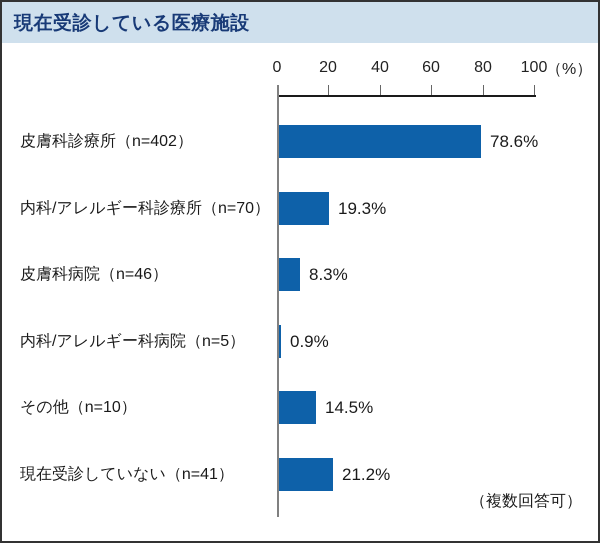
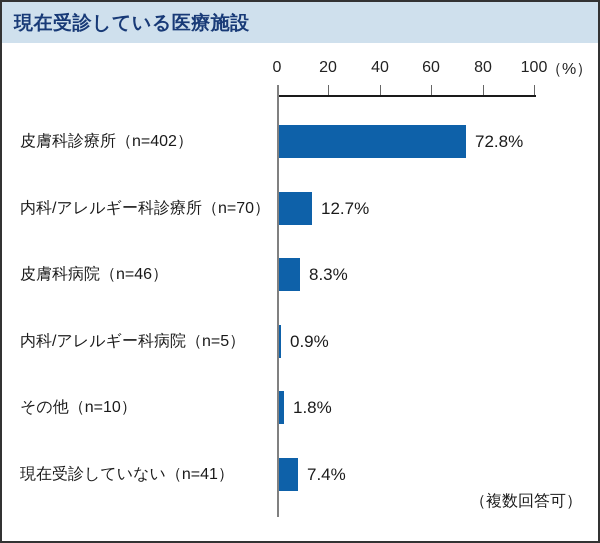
皮膚科診療所（n=402）: 78.6% -> 72.8%
内科/アレルギー科診療所（n=70）: 19.3% -> 12.7%
その他（n=10）: 14.5% -> 1.8%
現在受診していない（n=41）: 21.2% -> 7.4%
